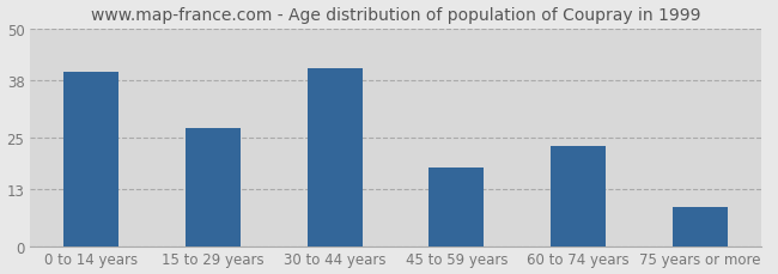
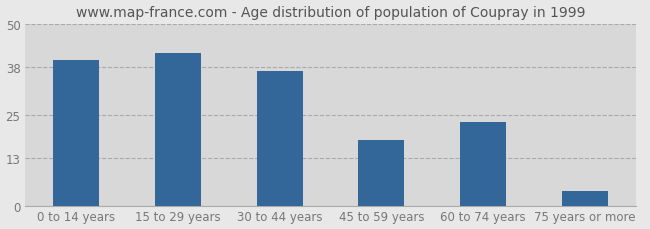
15 to 29 years: 27 -> 42
30 to 44 years: 41 -> 37
75 years or more: 9 -> 4
